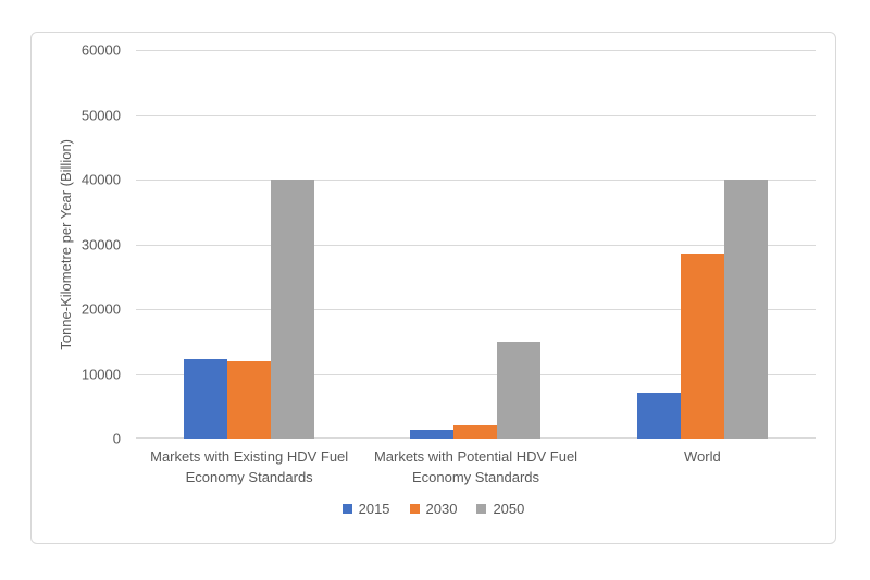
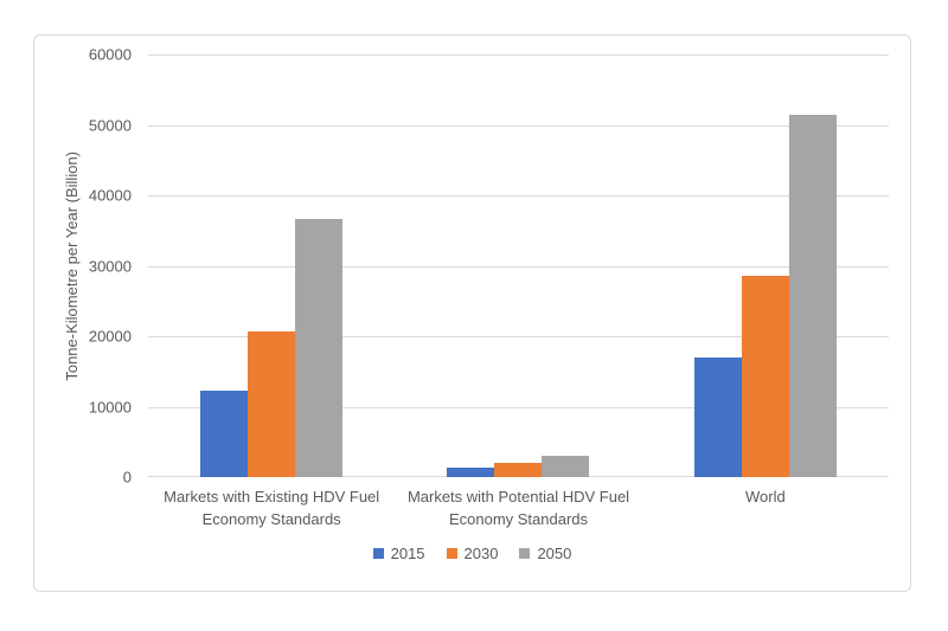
2030/Markets with Existing HDV Fuel Economy Standards: 12000 -> 21000
2050/Markets with Existing HDV Fuel Economy Standards: 40000 -> 37000
2050/Markets with Potential HDV Fuel Economy Standards: 15000 -> 3000
2015/World: 7000 -> 17000
2050/World: 40000 -> 52000
